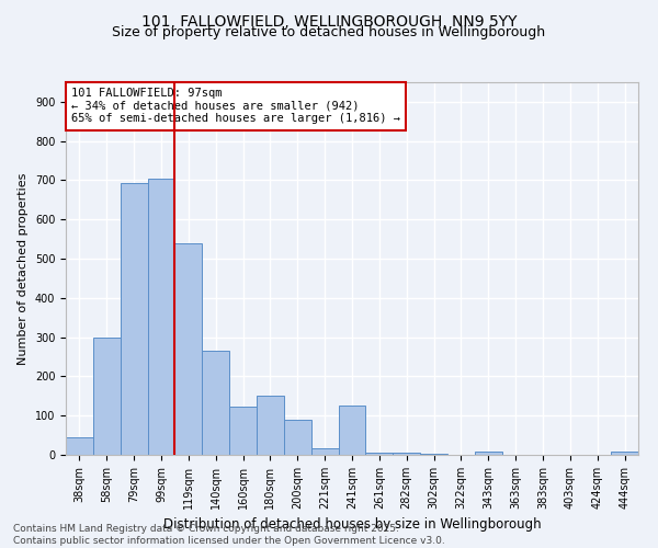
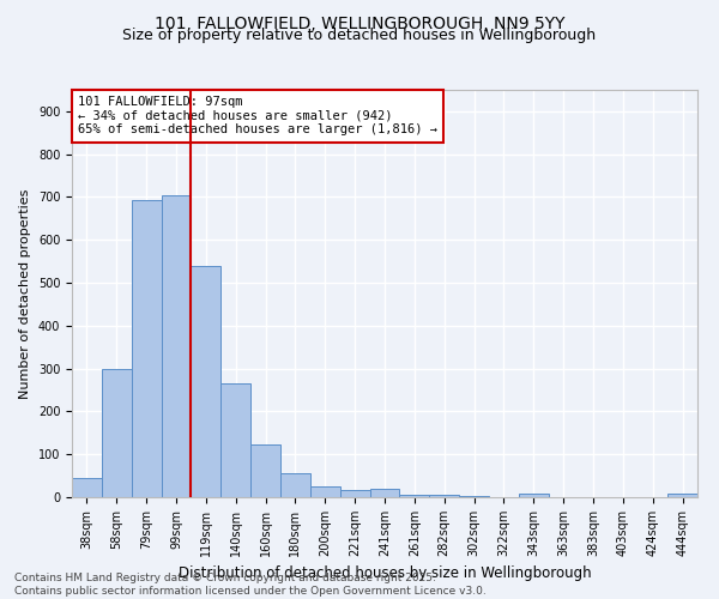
180sqm: 150 -> 57
200sqm: 90 -> 26
241sqm: 125 -> 20
